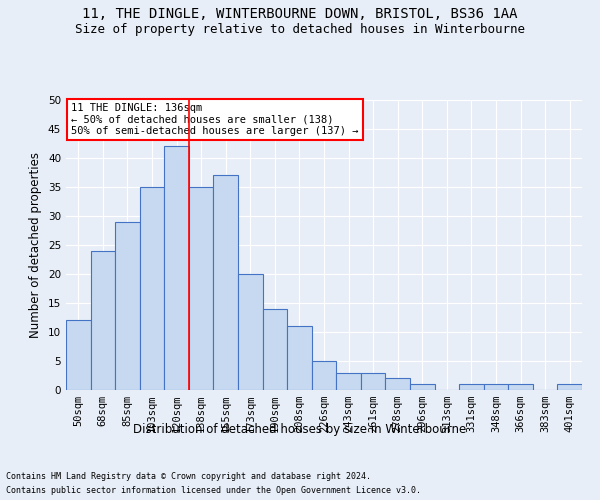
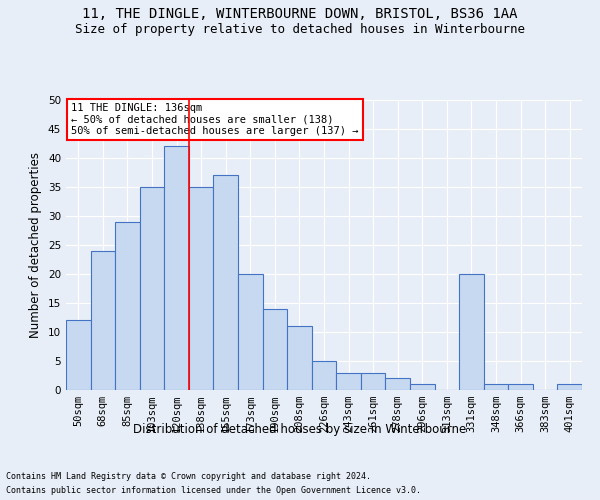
331sqm: 1 -> 20
